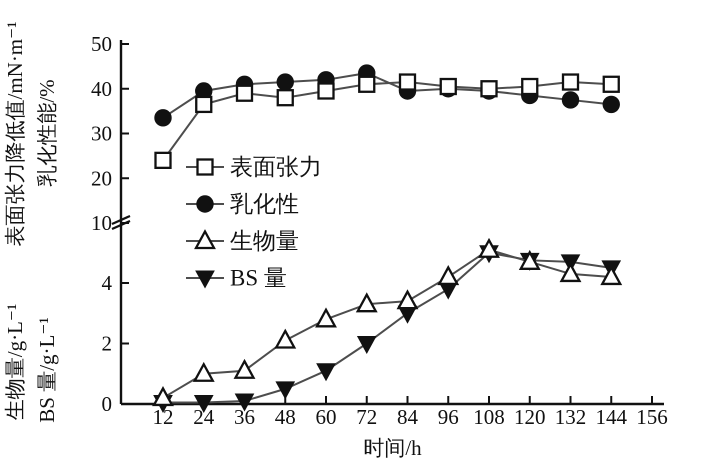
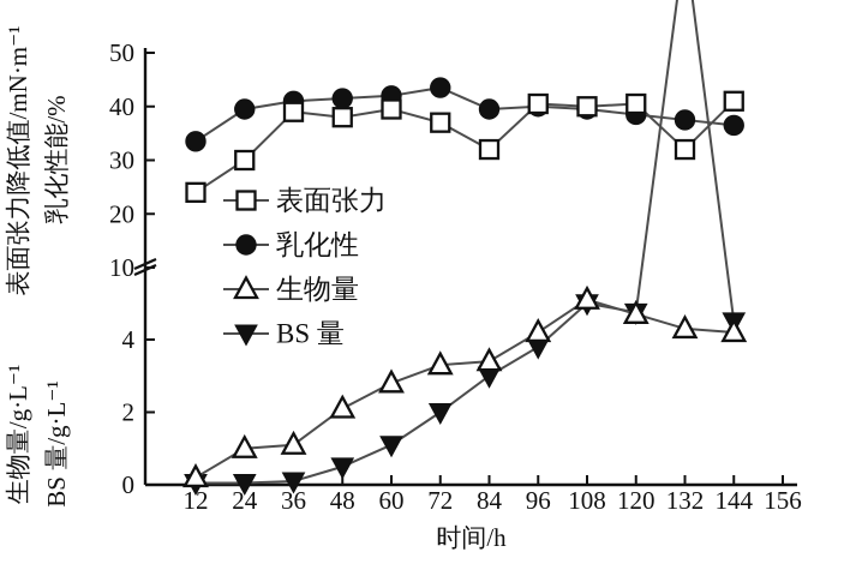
表面张力/24: 36 -> 30
表面张力/72: 41 -> 37
表面张力/84: 42 -> 32
表面张力/132: 42 -> 32
BS 量/132: 5 -> 15
